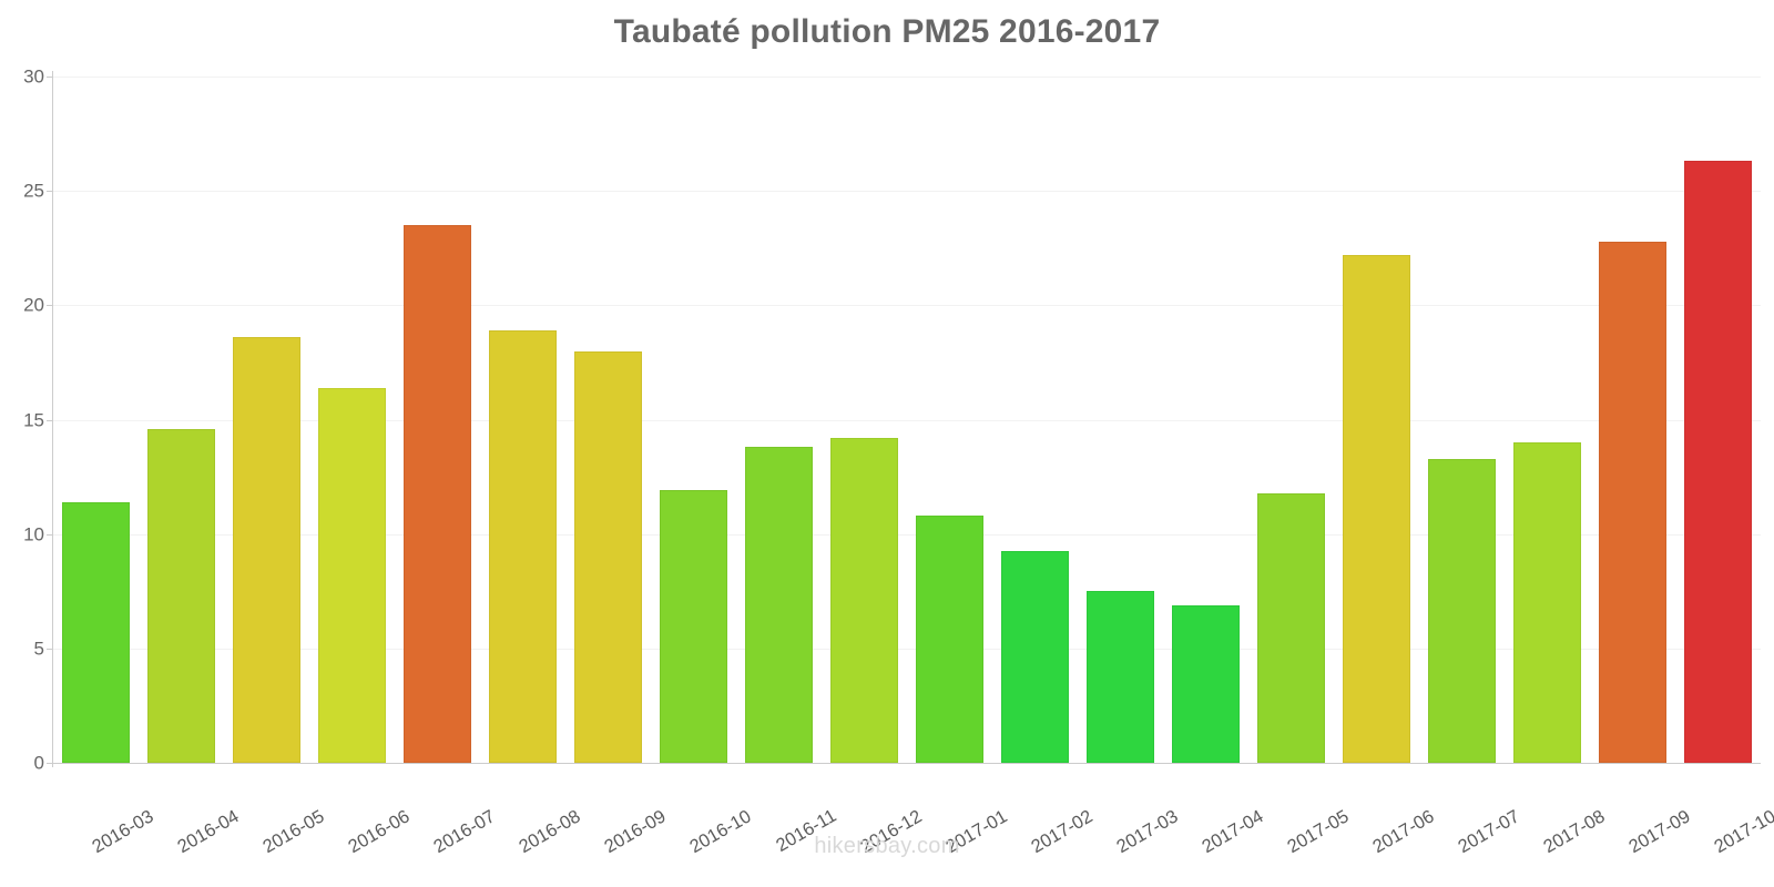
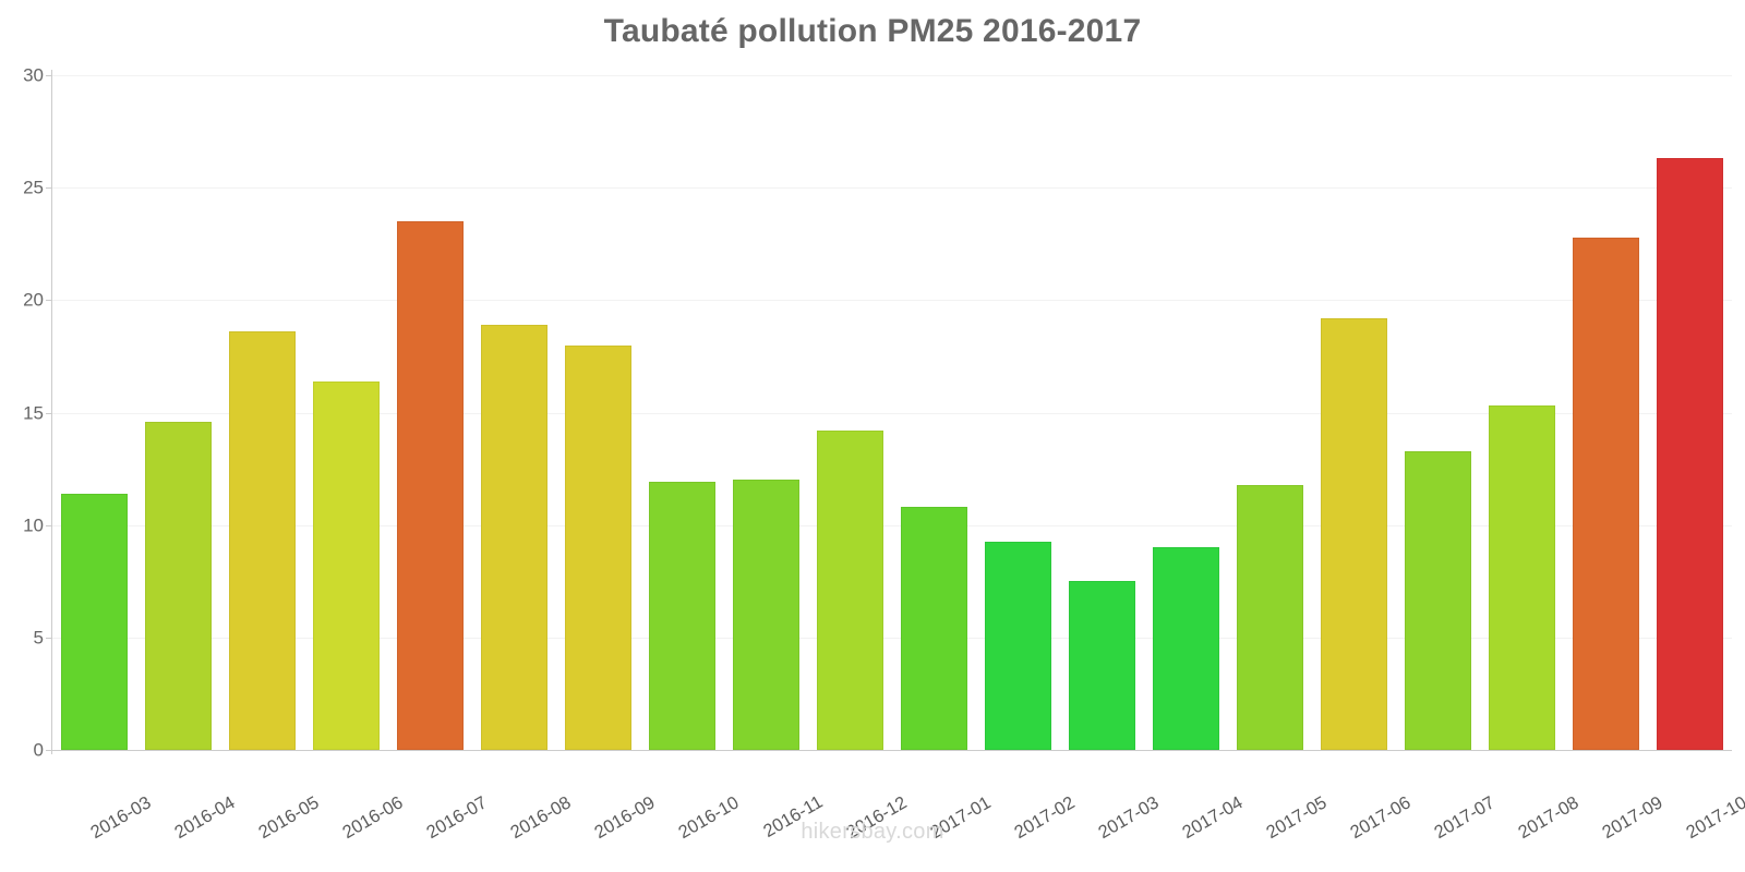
2016-11: 13.8 -> 12.0
2017-04: 6.9 -> 9.0
2017-06: 22.2 -> 19.2
2017-08: 14.0 -> 15.3
